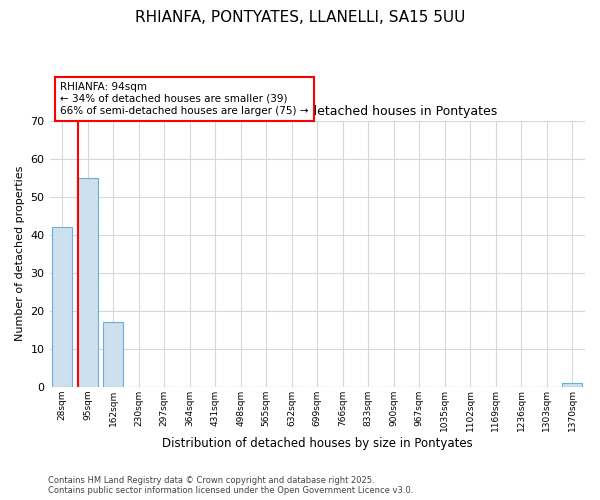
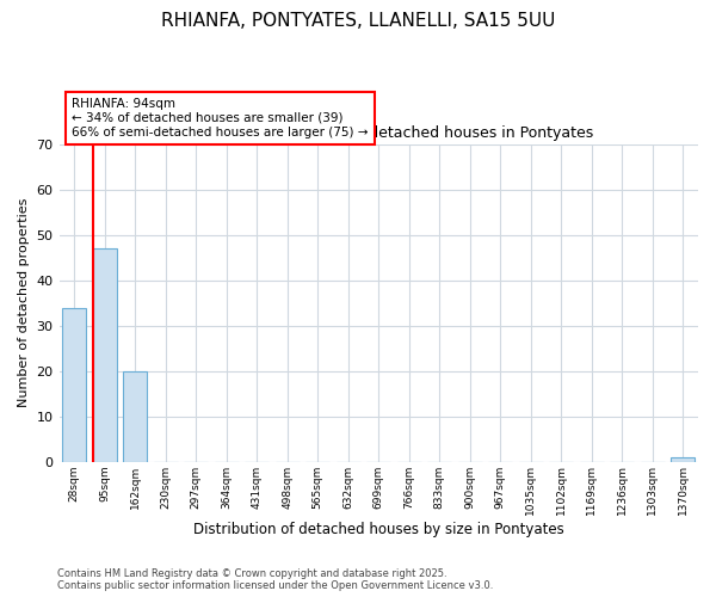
28sqm: 42 -> 34
95sqm: 55 -> 47
162sqm: 17 -> 20
